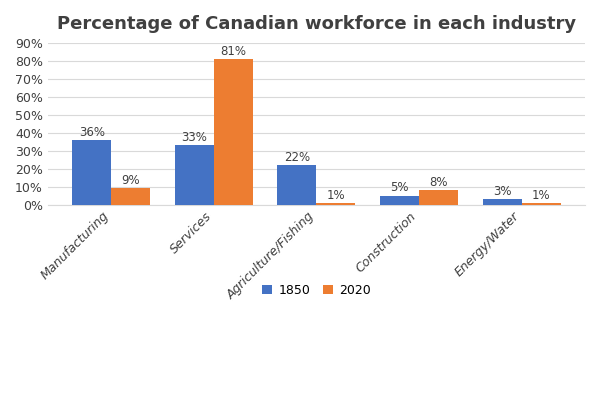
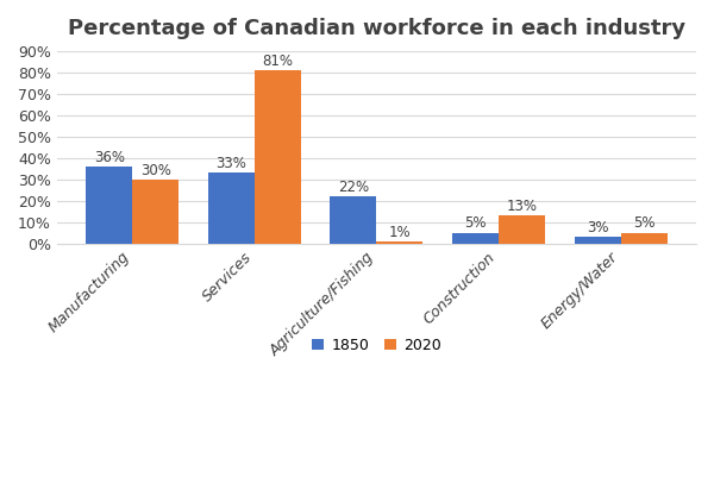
2020/Manufacturing: 9% -> 30%
2020/Construction: 8% -> 13%
2020/Energy/Water: 1% -> 5%
